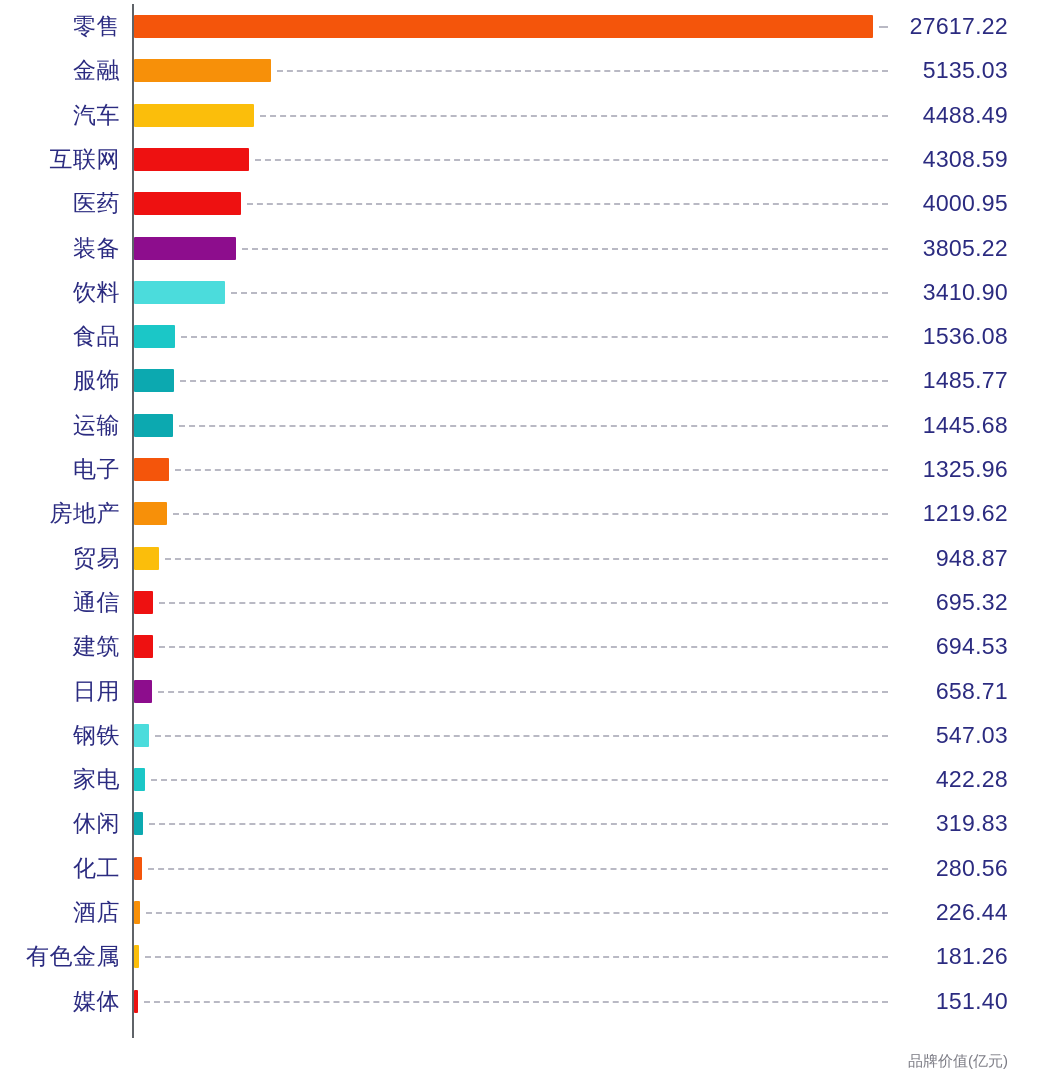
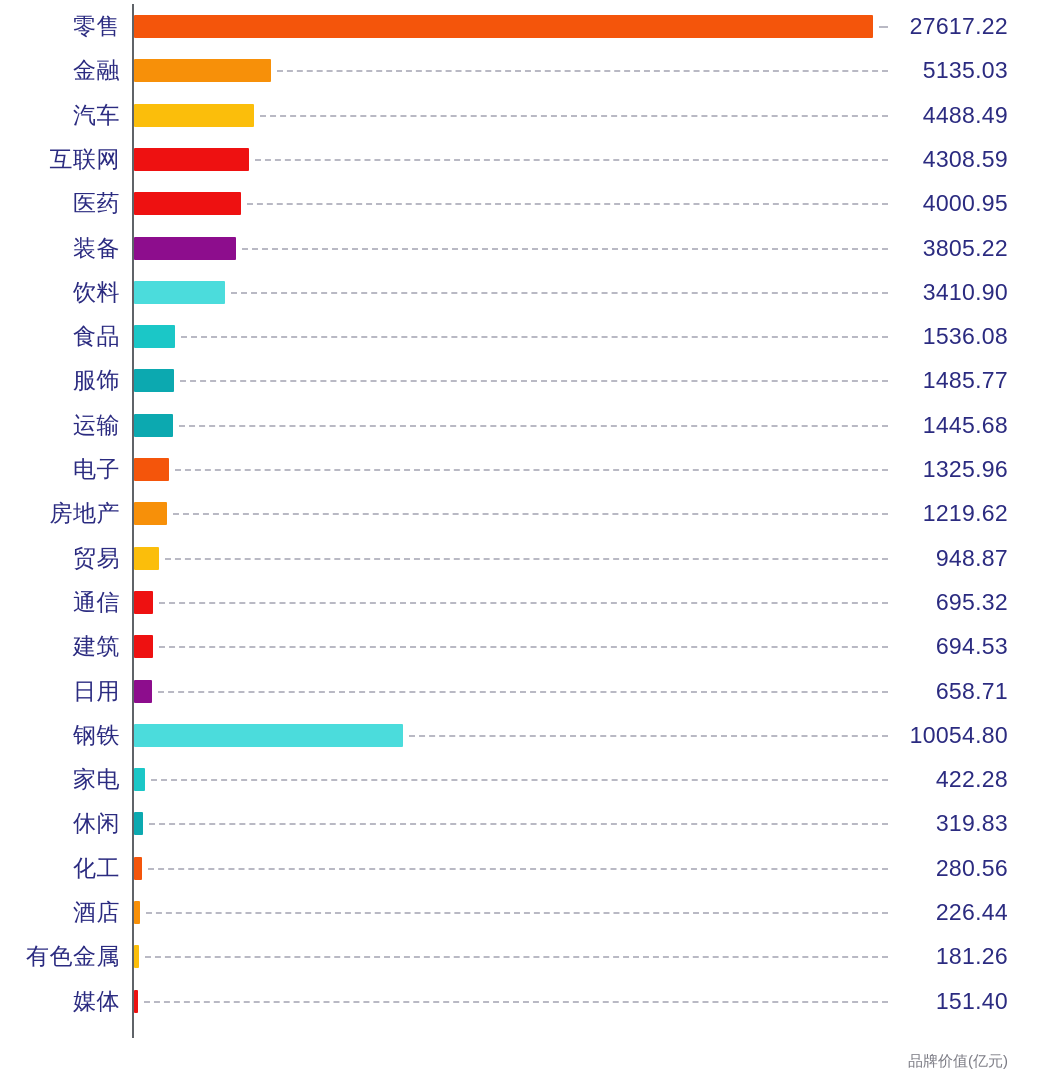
钢铁: 547.03 -> 10054.80
